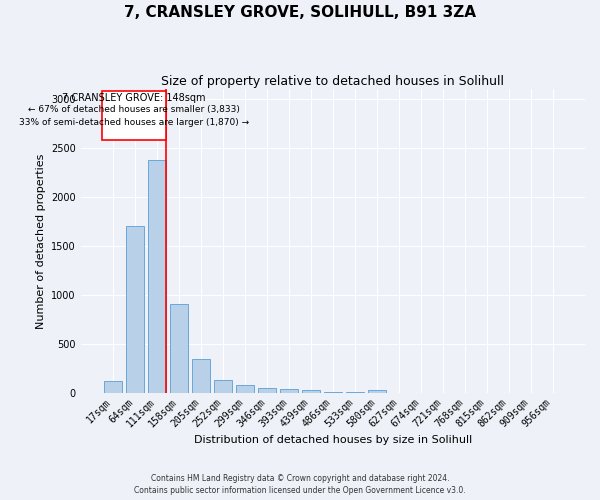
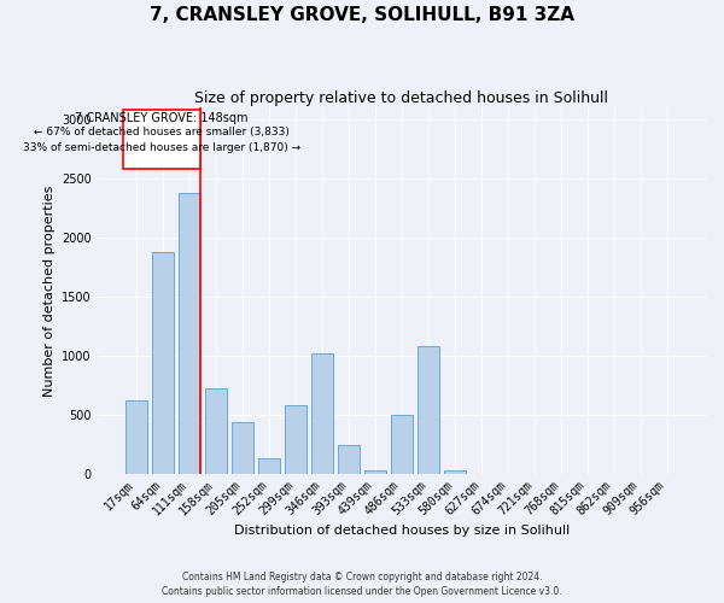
17sqm: 120 -> 620
64sqm: 1700 -> 1880
158sqm: 900 -> 720
205sqm: 340 -> 440
299sqm: 80 -> 580
346sqm: 50 -> 1020
393sqm: 40 -> 240
486sqm: 10 -> 500
533sqm: 0 -> 1080
